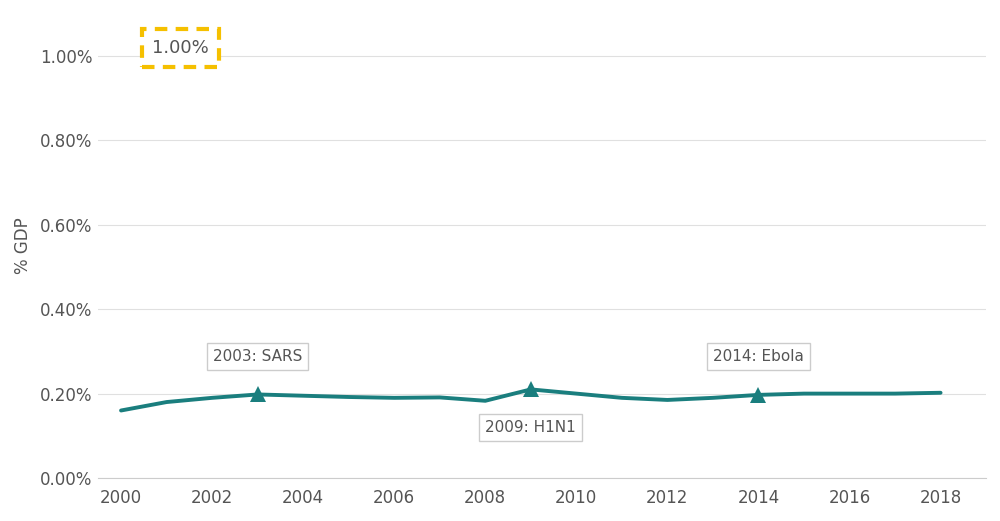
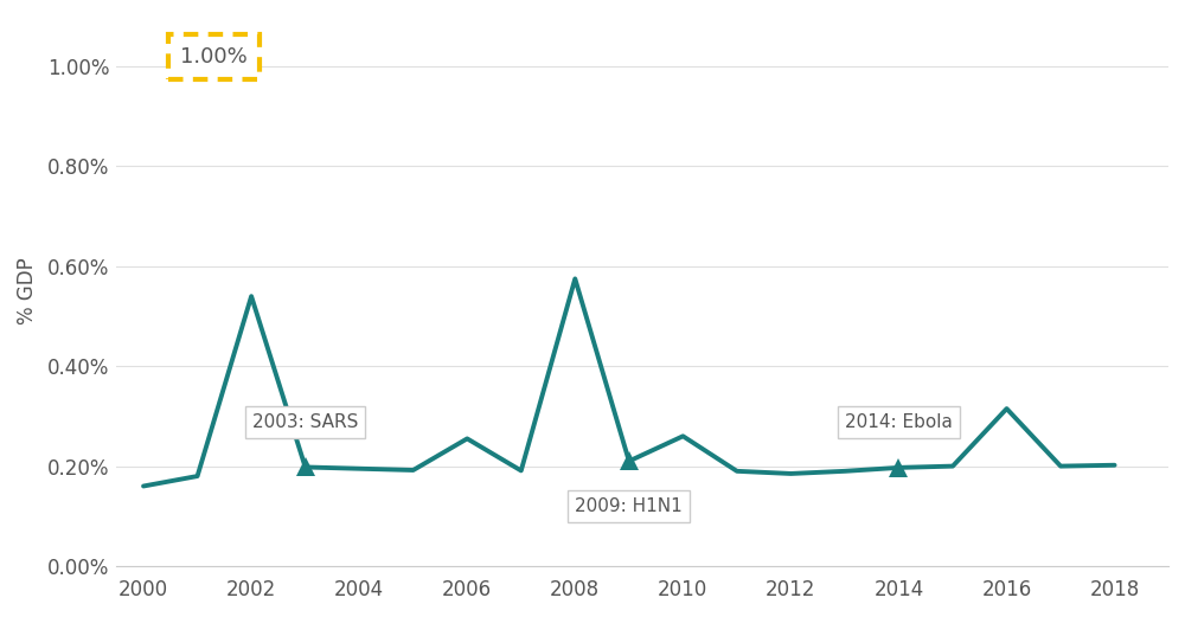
2002: 0.190% -> 0.540%
2006: 0.190% -> 0.255%
2008: 0.183% -> 0.575%
2010: 0.200% -> 0.260%
2016: 0.200% -> 0.315%
